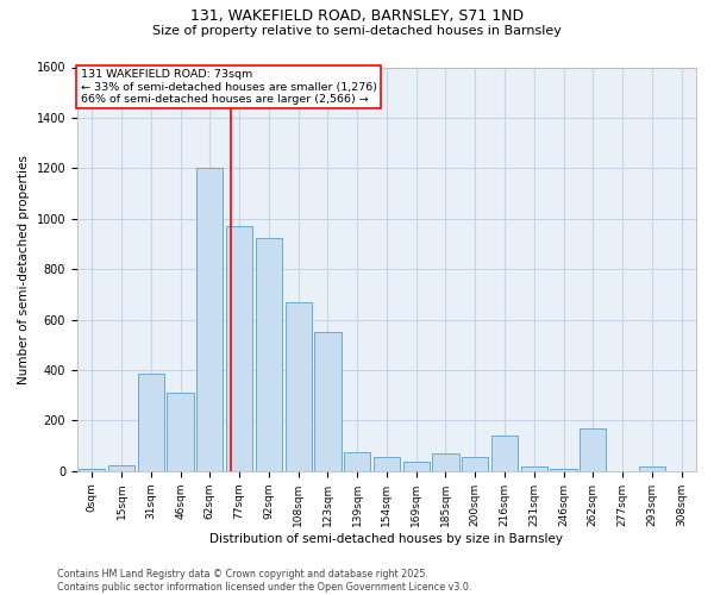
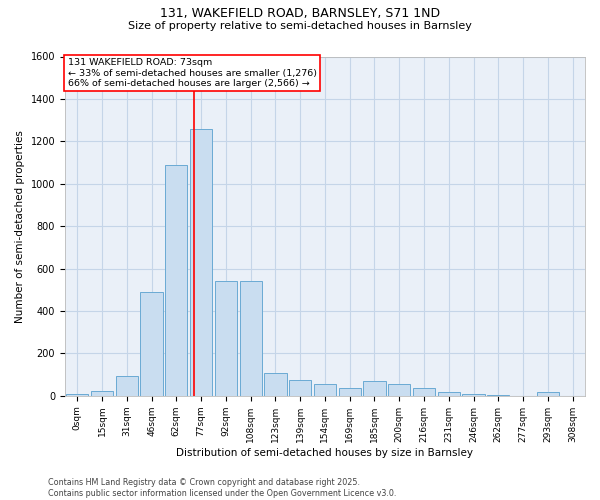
31sqm: 385 -> 95
46sqm: 310 -> 490
62sqm: 1200 -> 1090
77sqm: 970 -> 1260
92sqm: 925 -> 540
108sqm: 670 -> 540
123sqm: 550 -> 108
216sqm: 140 -> 35
262sqm: 170 -> 4
